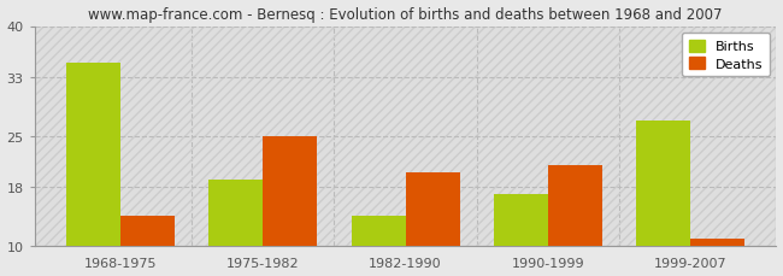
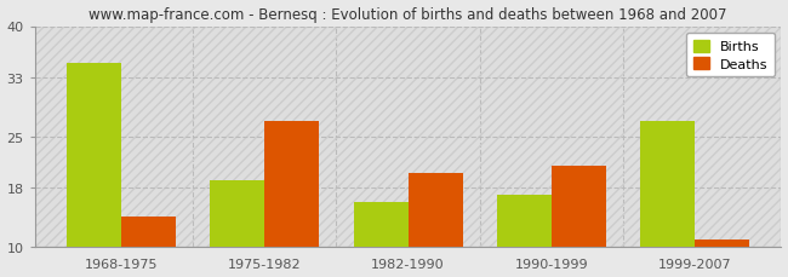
Deaths/1975-1982: 25 -> 27
Births/1982-1990: 14 -> 16
